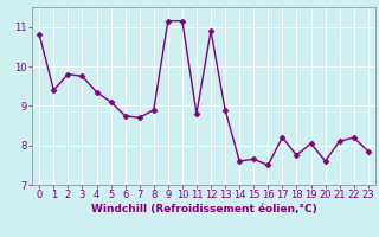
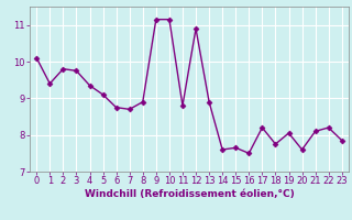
0: 10.80 -> 10.10
